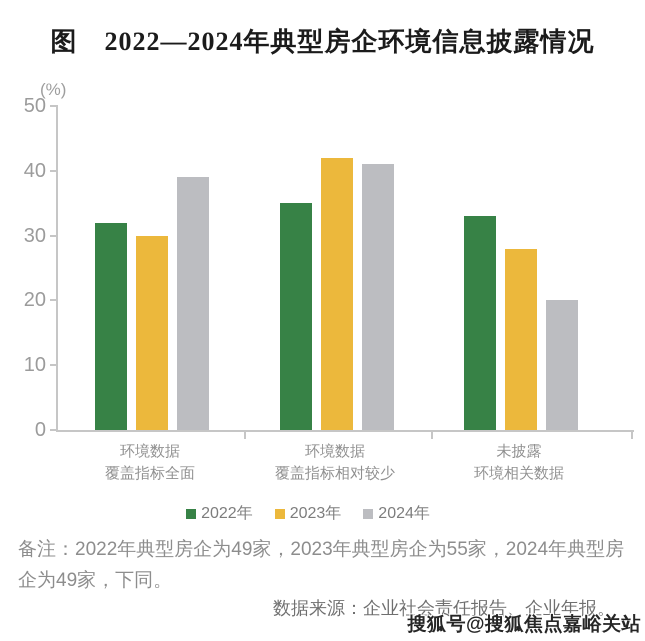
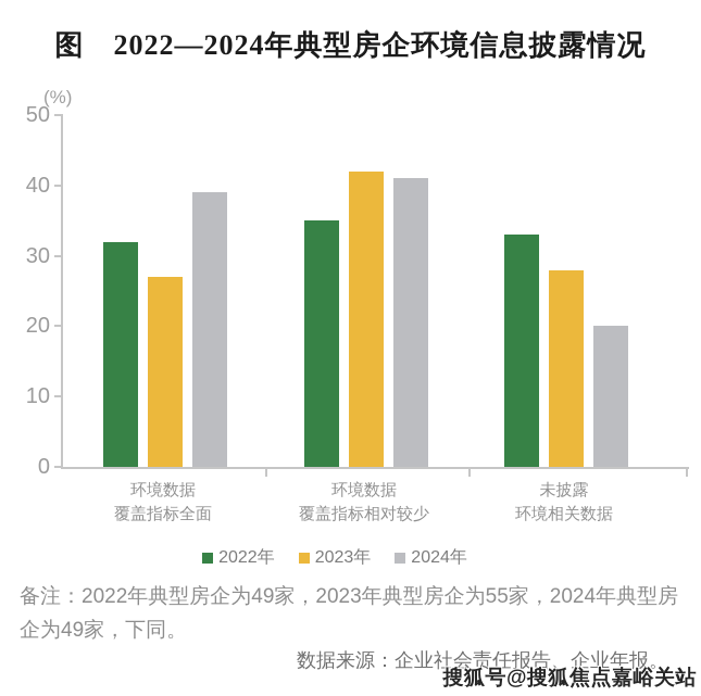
2023年/环境数据 覆盖指标全面: 30 -> 27
